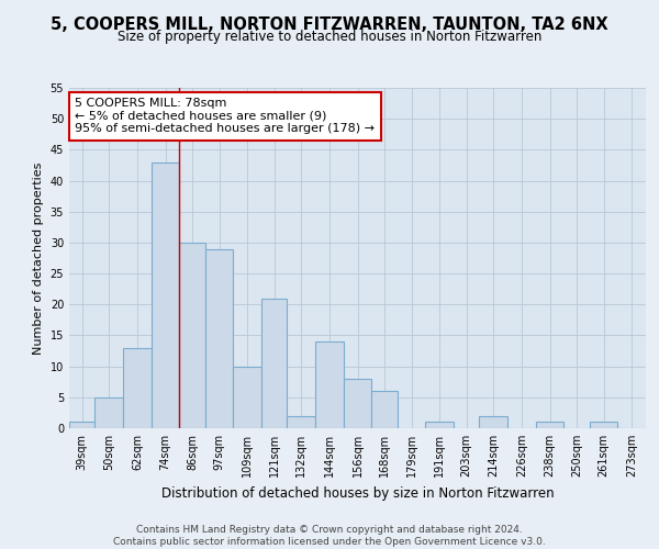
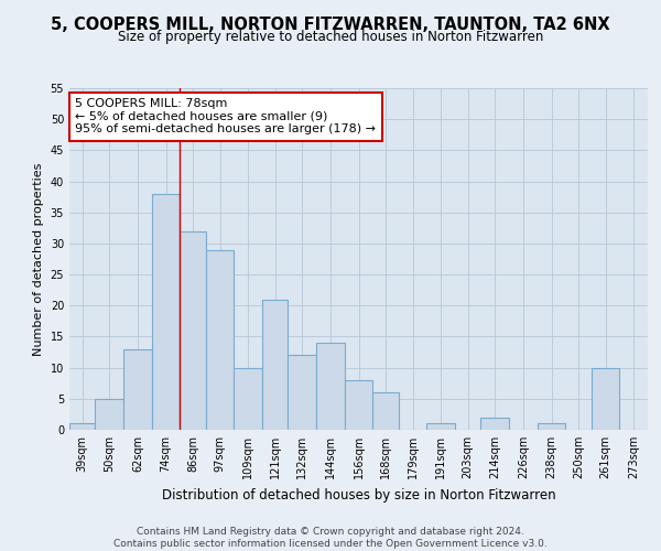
74sqm: 43 -> 38
86sqm: 30 -> 32
132sqm: 2 -> 12
261sqm: 1 -> 10
